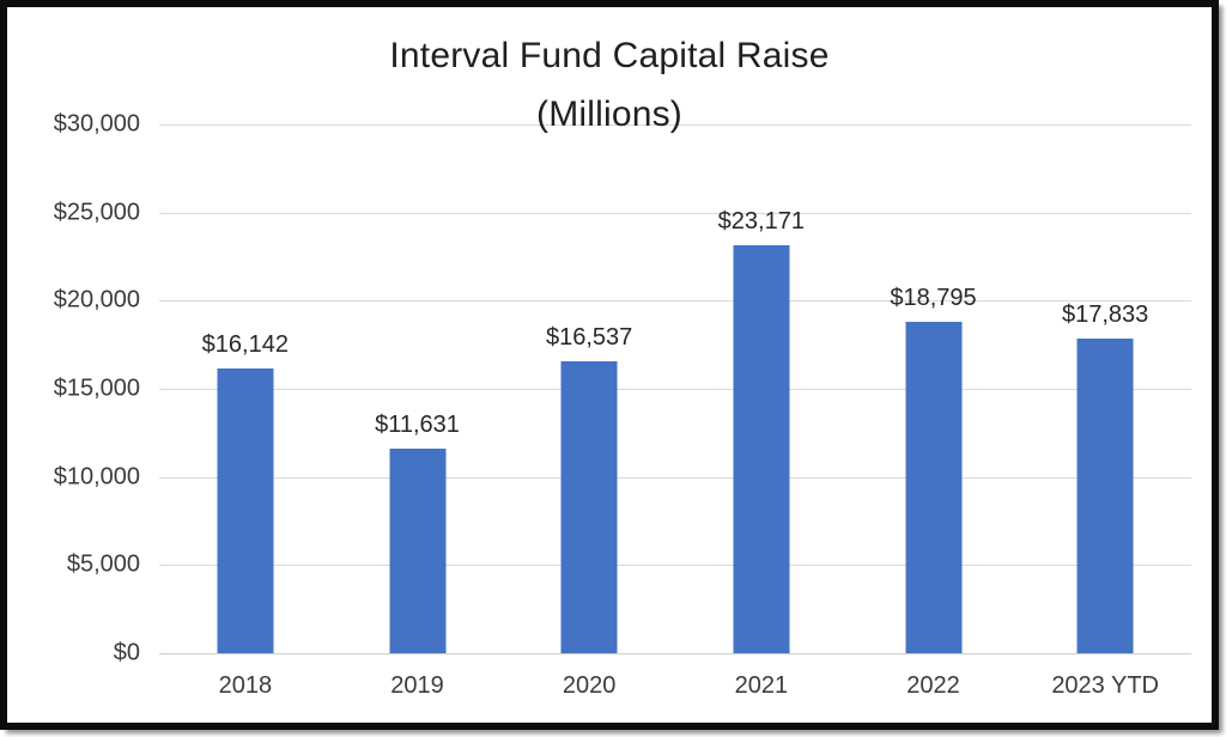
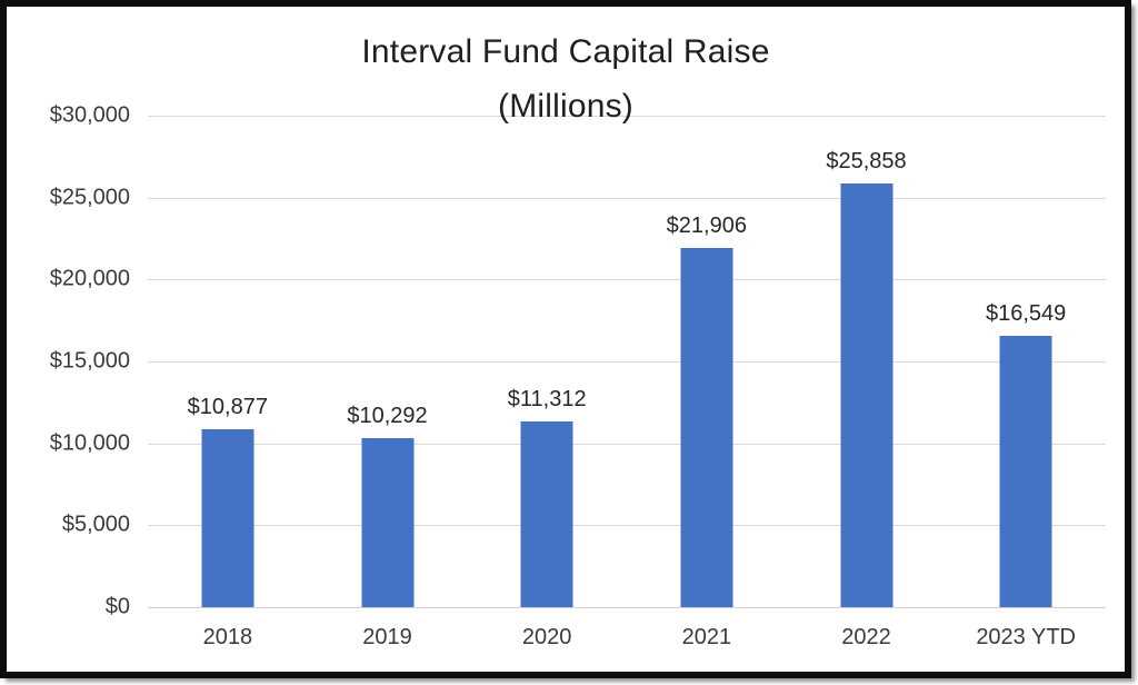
2018: $16,142 -> $10,877
2019: $11,631 -> $10,292
2020: $16,537 -> $11,312
2021: $23,171 -> $21,906
2022: $18,795 -> $25,858
2023 YTD: $17,833 -> $16,549
